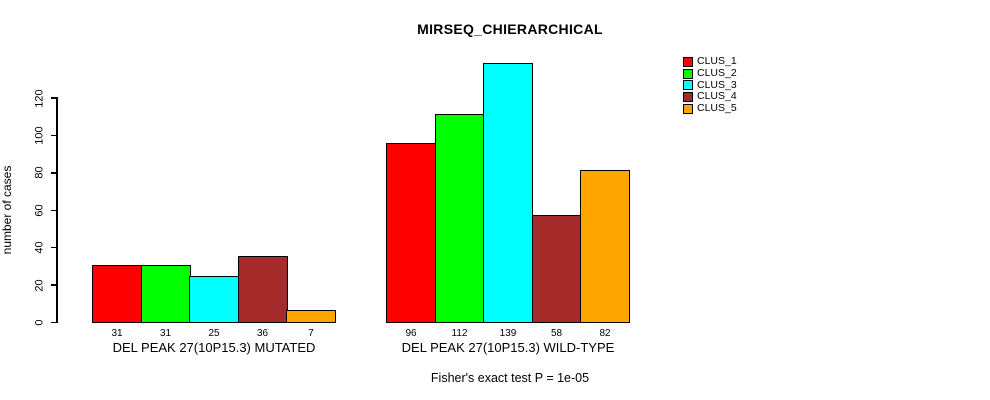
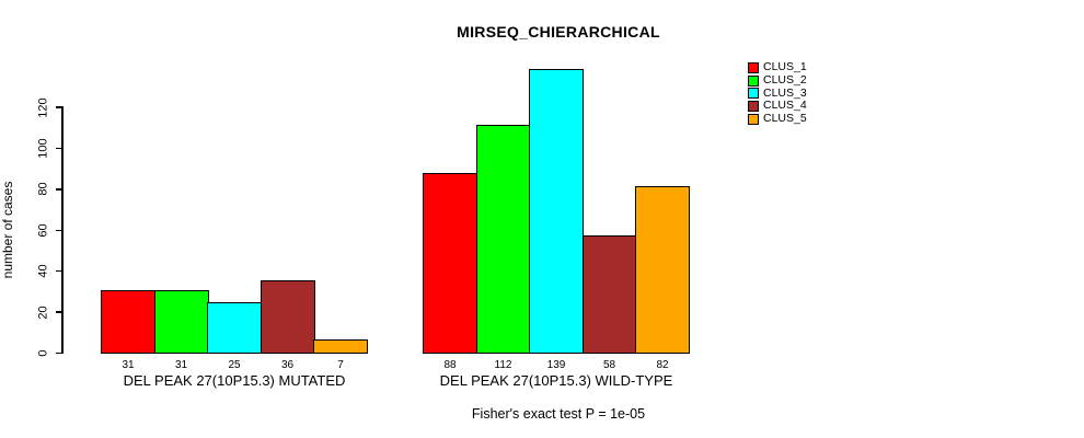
CLUS_1/DEL PEAK 27(10P15.3) WILD-TYPE: 96 -> 88
